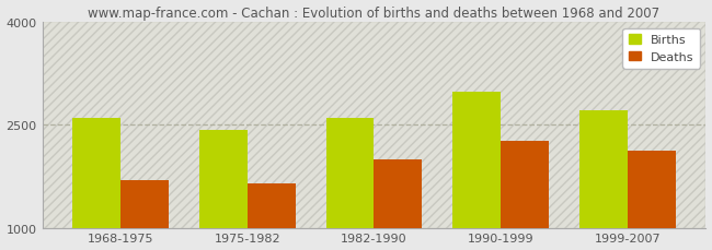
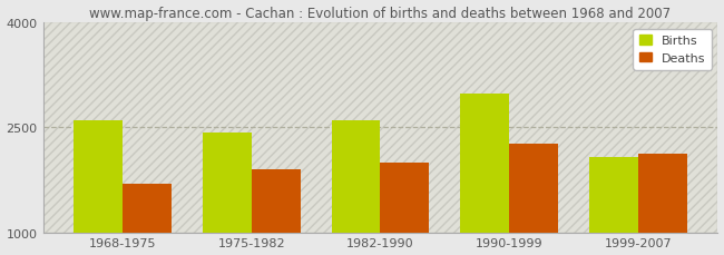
Deaths/1975-1982: 1640 -> 1900
Births/1999-2007: 2720 -> 2080
